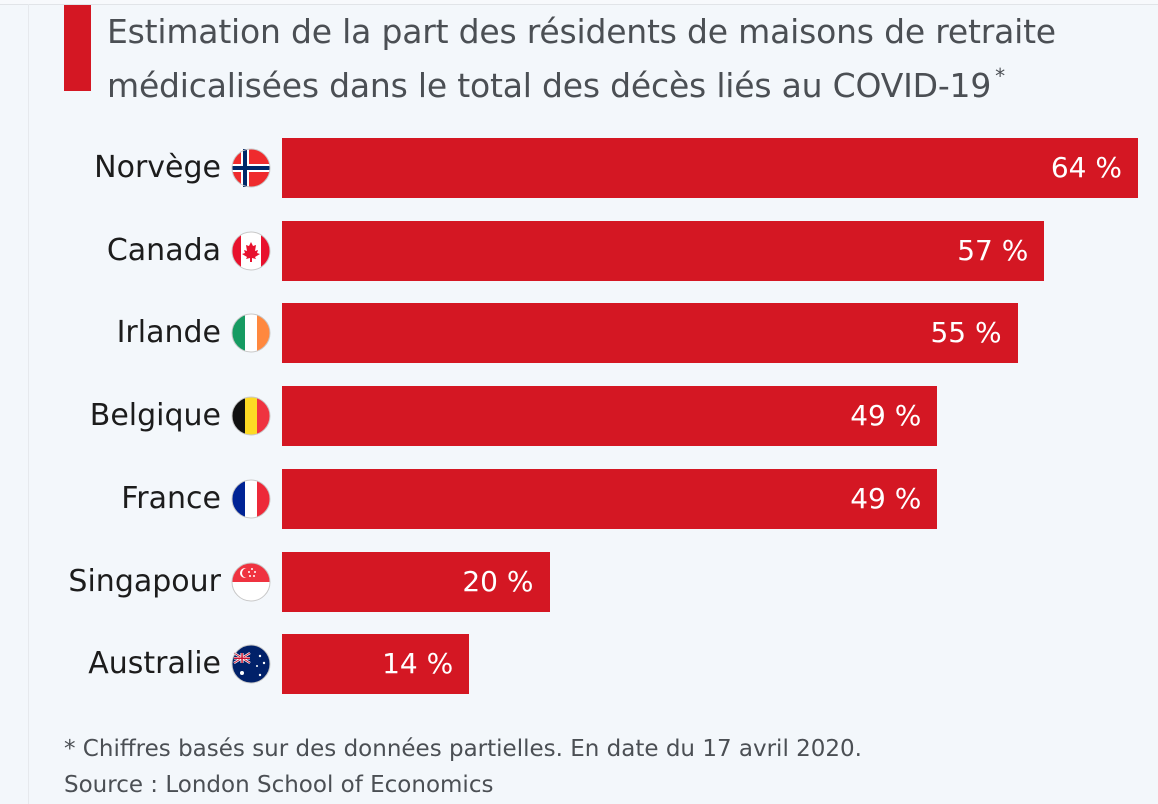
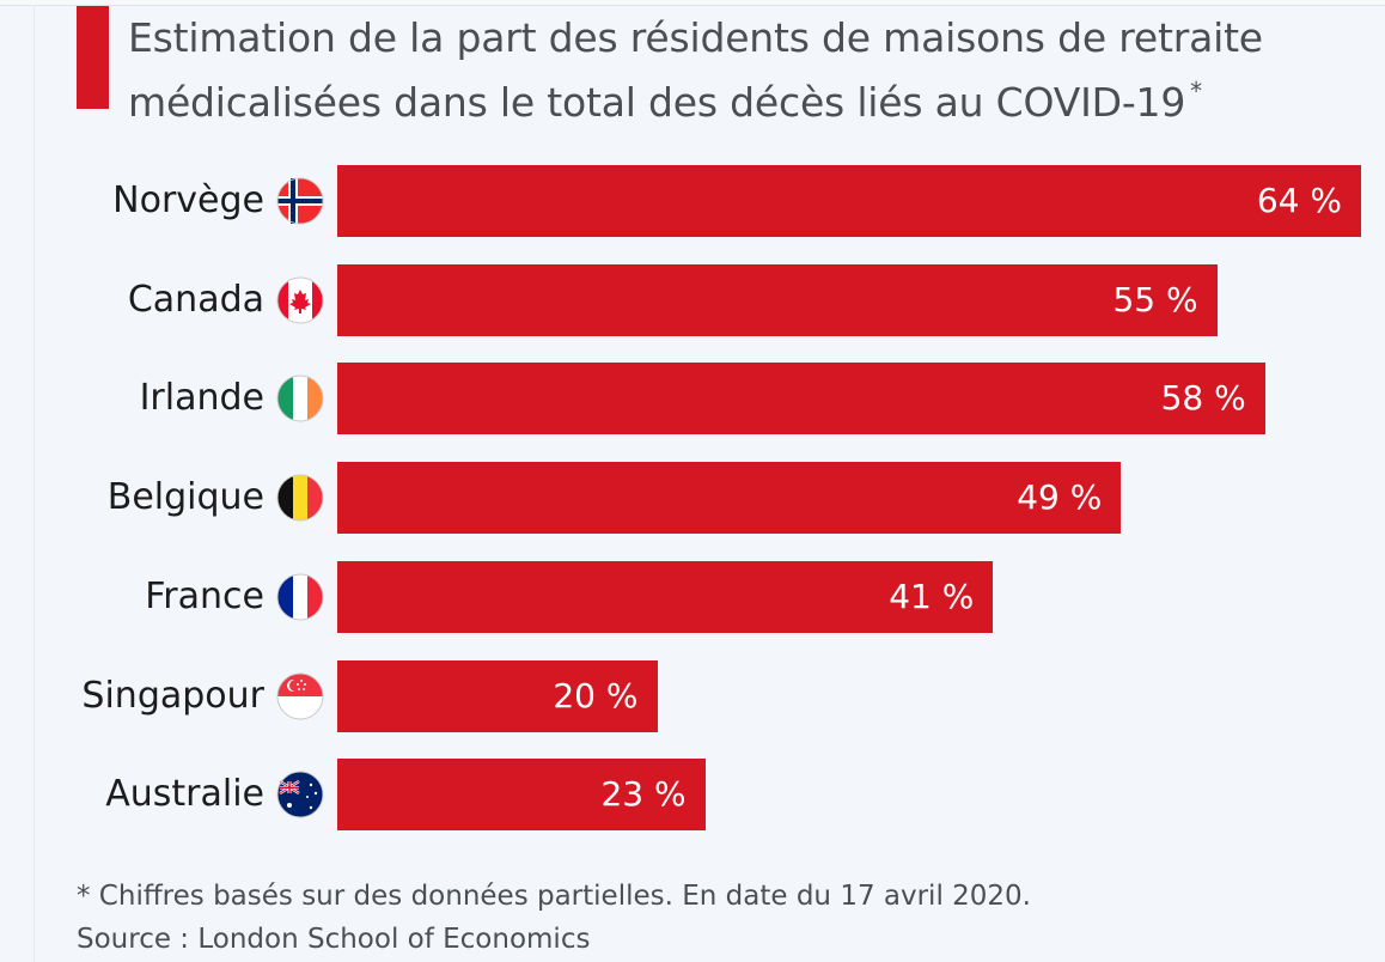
Canada: 57 -> 55
Irlande: 55 -> 58
France: 49 -> 41
Australie: 14 -> 23
